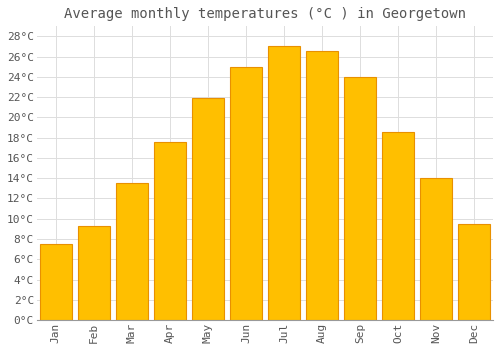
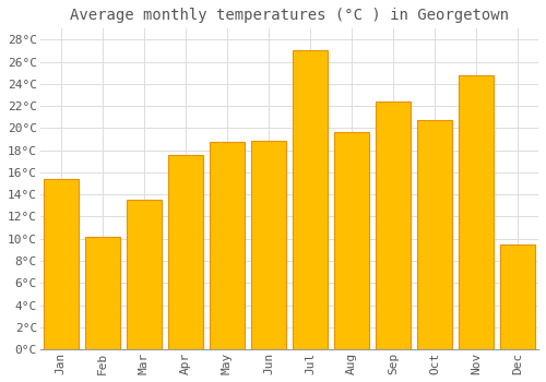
Jan: 7.5°C -> 15.4°C
Feb: 9.3°C -> 10.2°C
May: 21.9°C -> 18.8°C
Jun: 25.0°C -> 18.9°C
Aug: 26.6°C -> 19.6°C
Sep: 24.0°C -> 22.4°C
Oct: 18.6°C -> 20.7°C
Nov: 14.0°C -> 24.8°C
